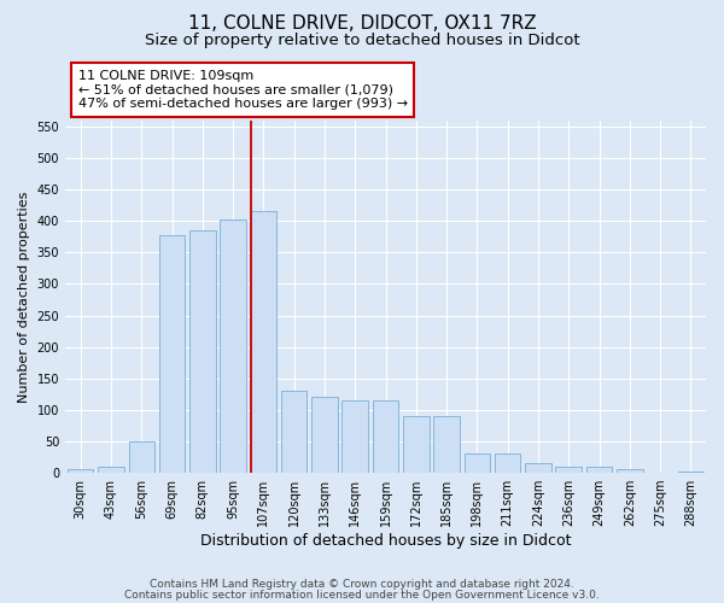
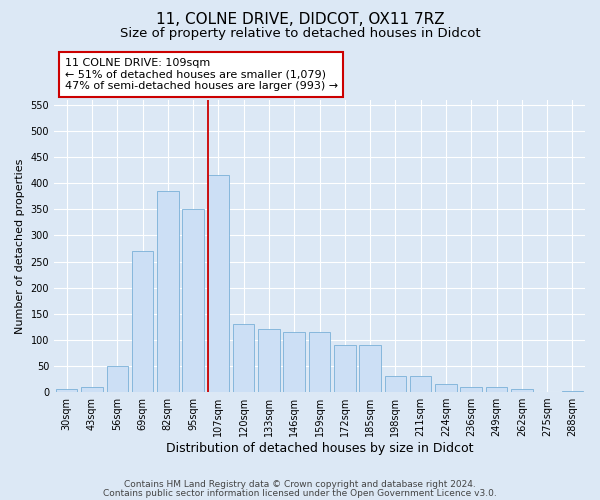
69sqm: 378 -> 270
95sqm: 402 -> 350
